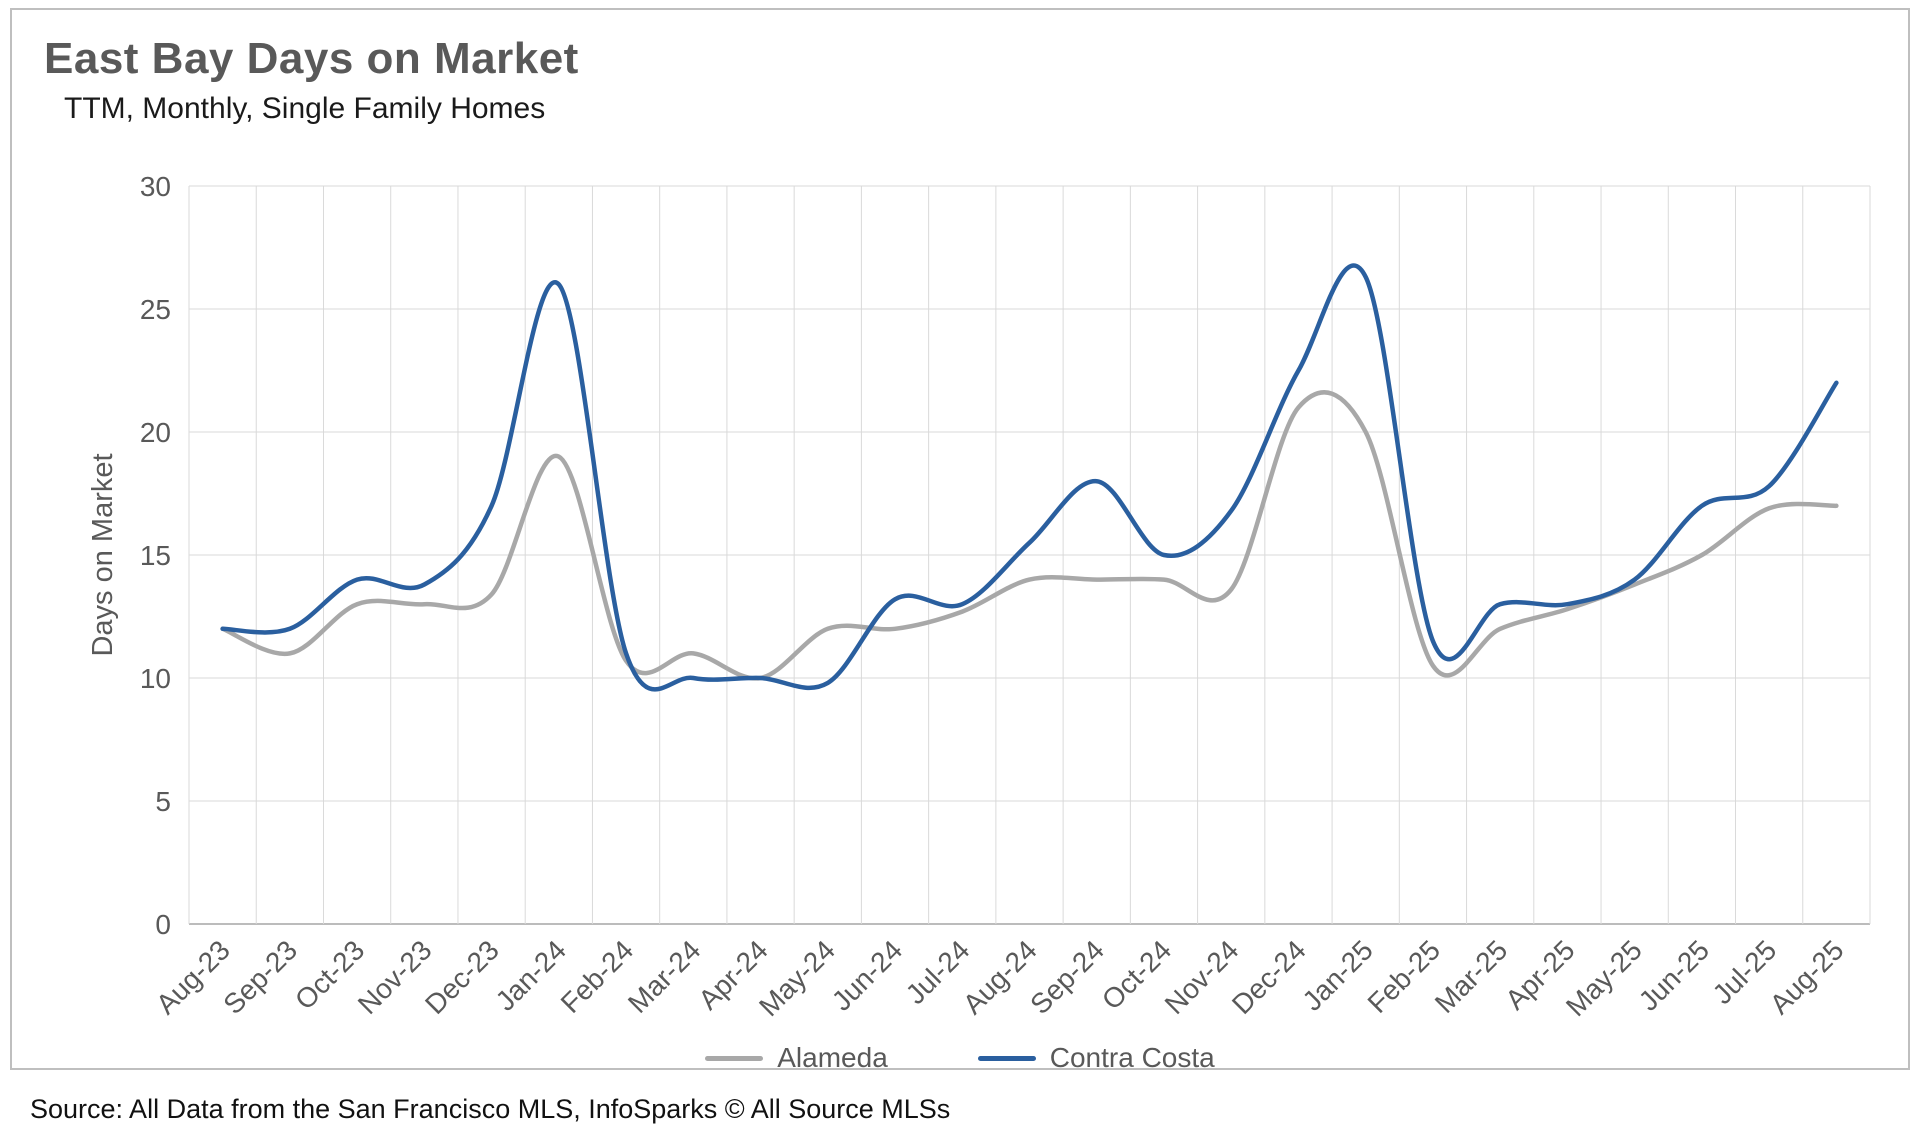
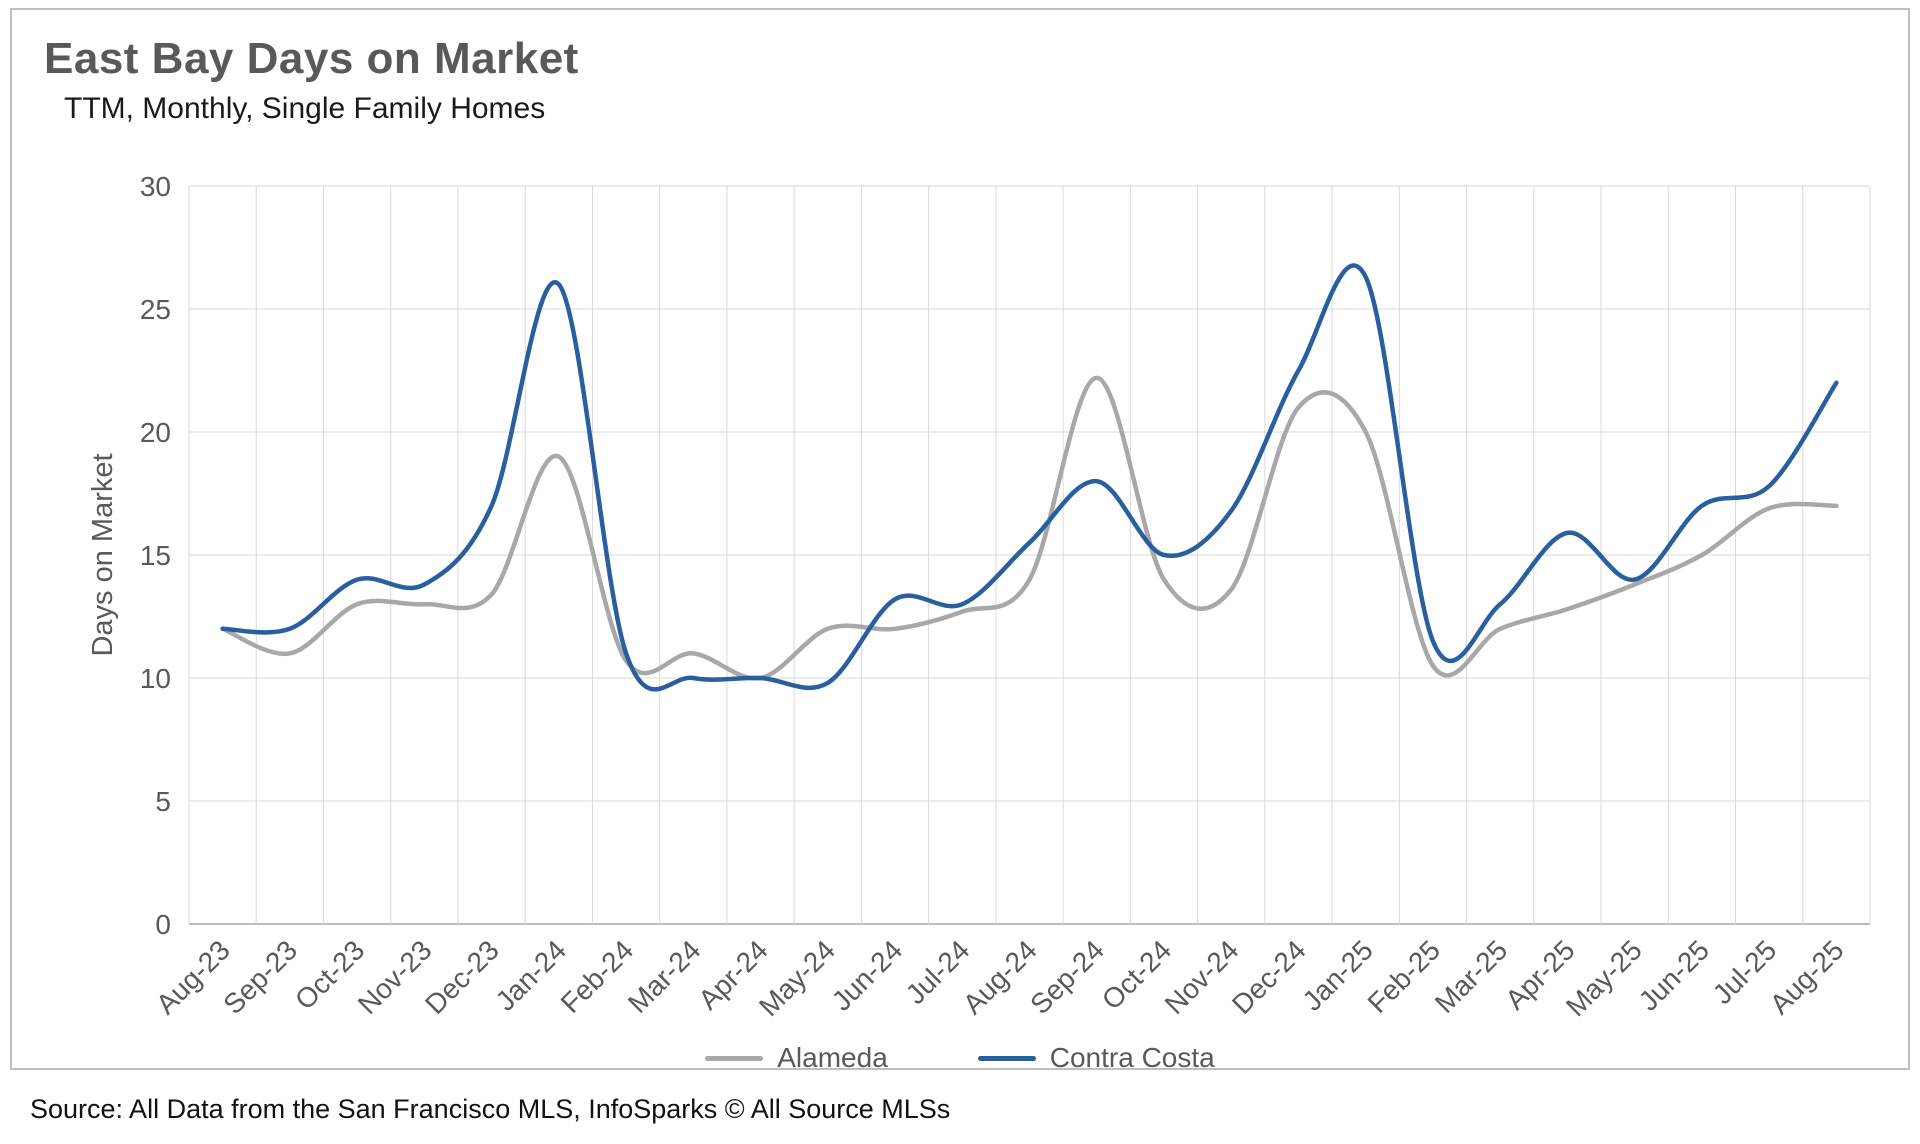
Alameda/Sep-24: 14.0 -> 22.2
Contra Costa/Apr-25: 13.0 -> 15.9
